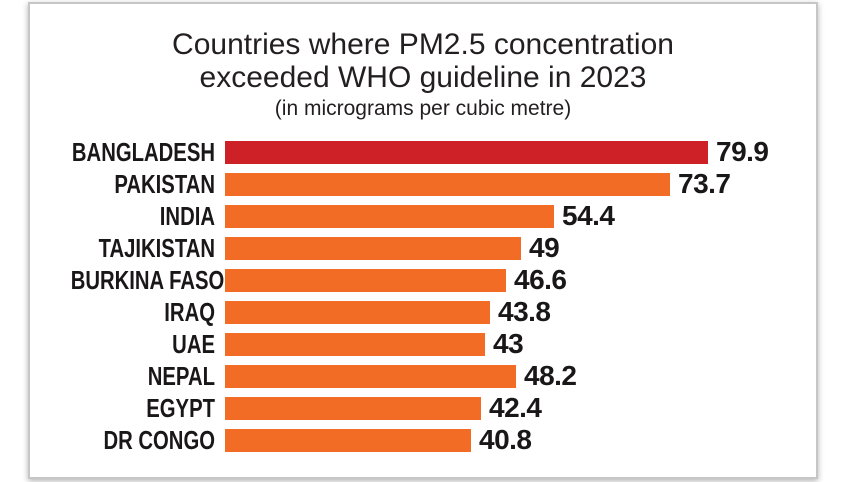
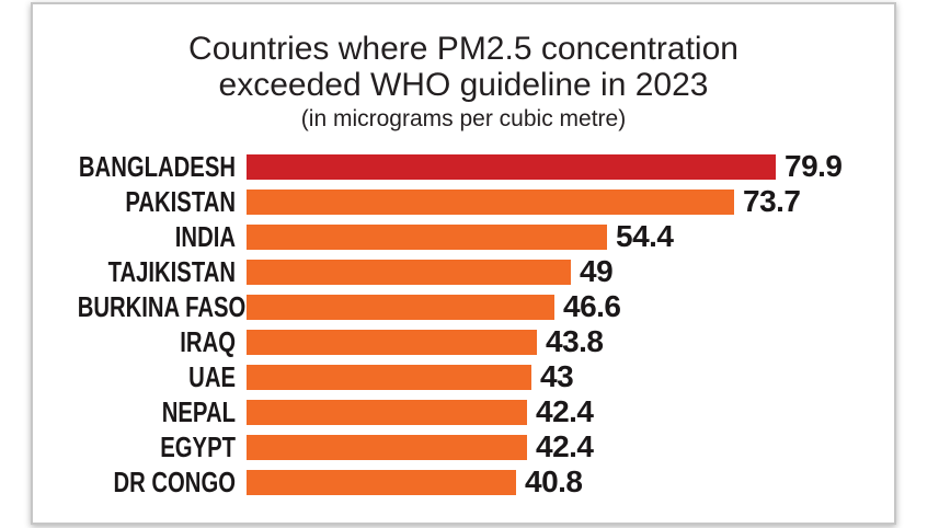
NEPAL: 48.2 -> 42.4
